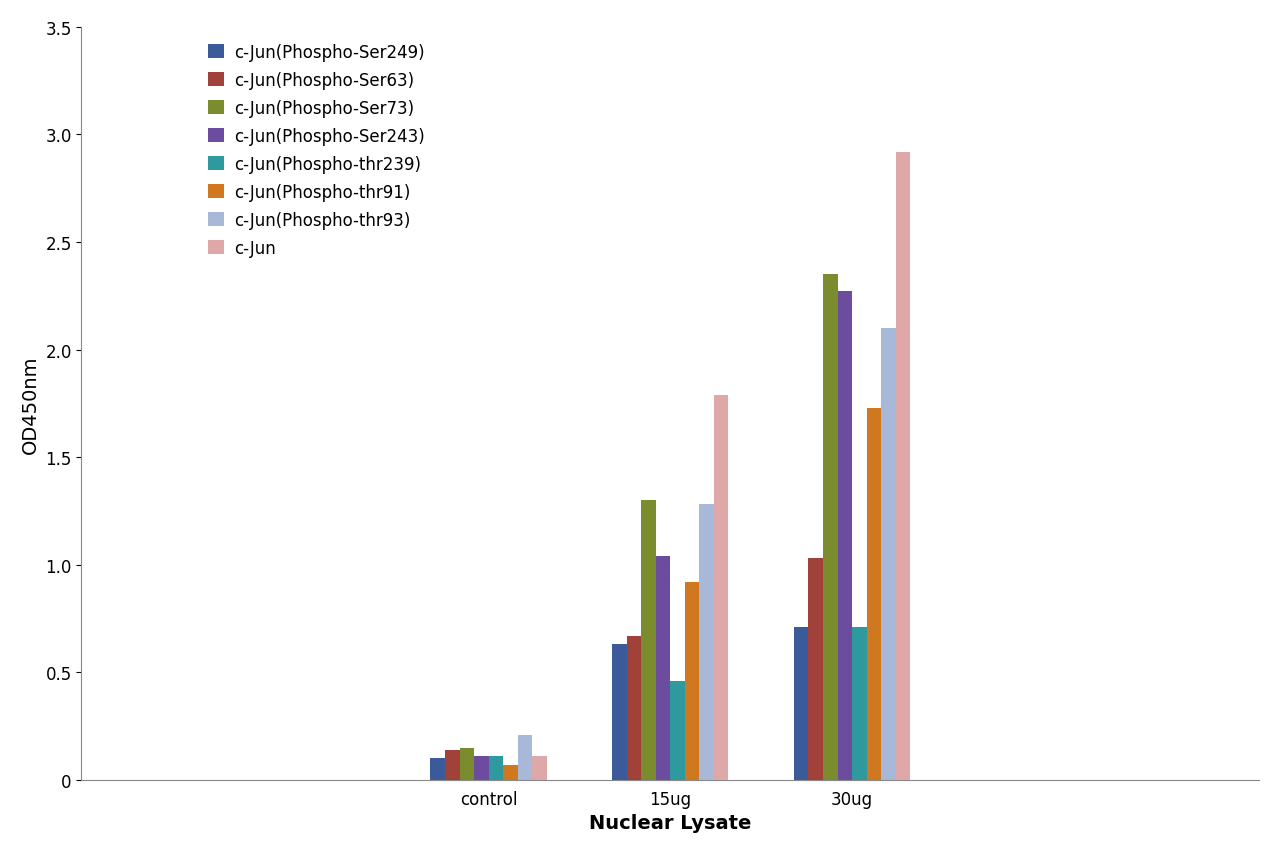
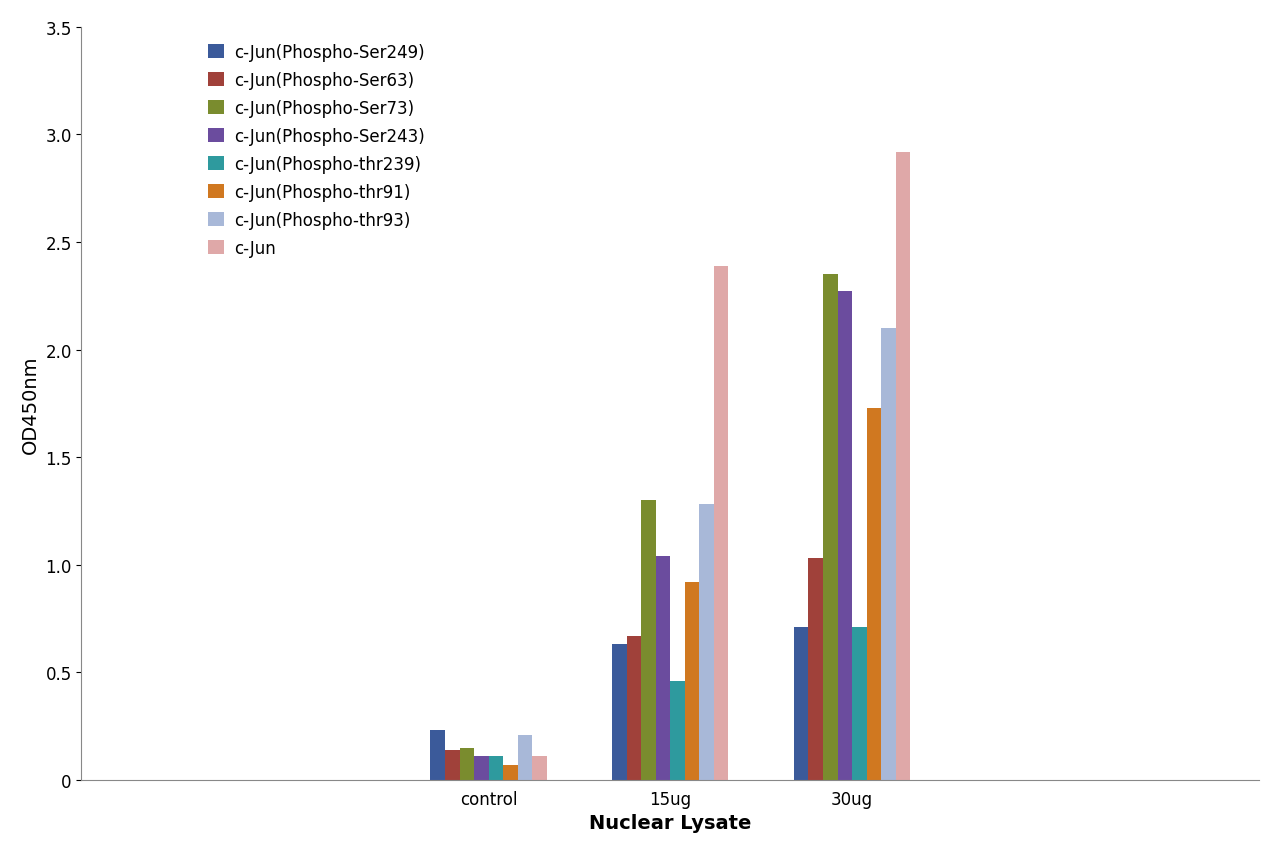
c-Jun(Phospho-Ser249)/control: 0.10 -> 0.23
c-Jun/15ug: 1.79 -> 2.39
